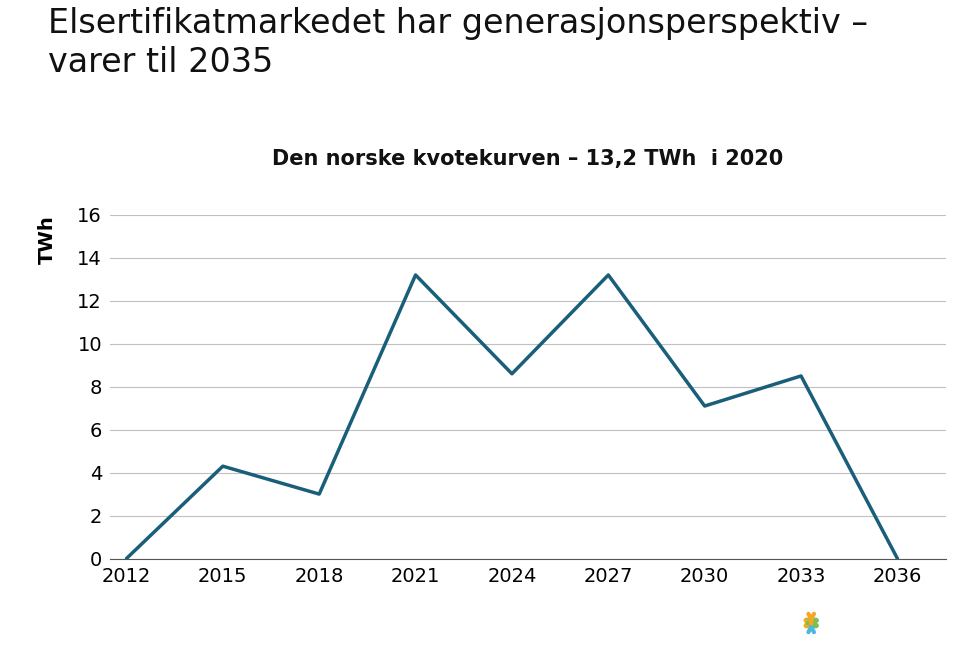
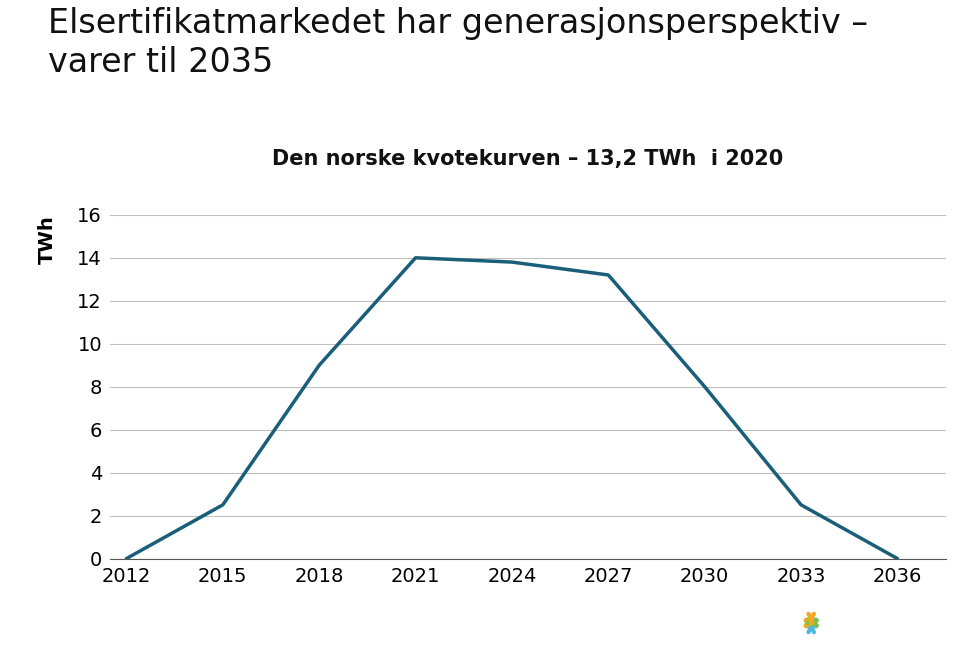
2015: 4.3 -> 2.5
2018: 3.0 -> 9.0
2021: 13.2 -> 14.0
2024: 8.6 -> 13.8
2030: 7.1 -> 8.0
2033: 8.5 -> 2.5
